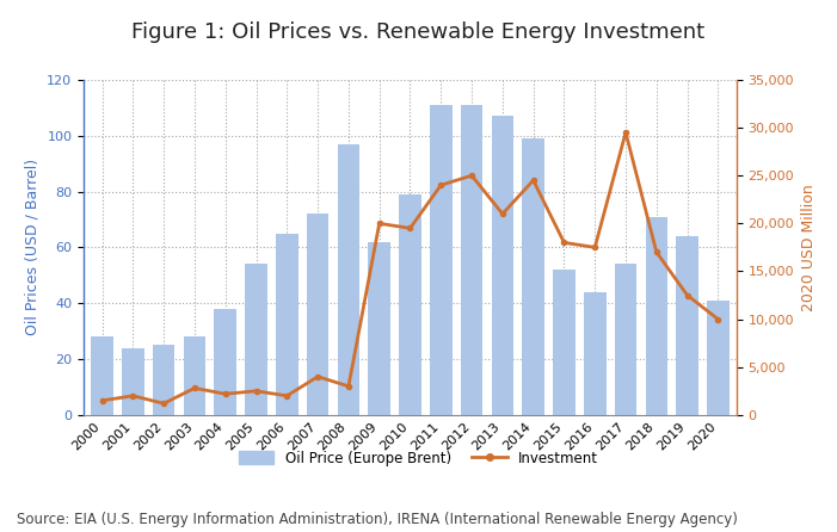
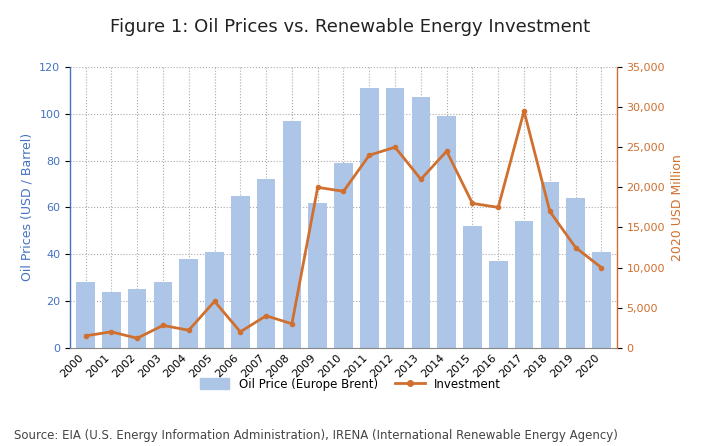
Oil Price (Europe Brent)/2005: 54 -> 41
Investment/2005: 2,500 -> 5,800
Oil Price (Europe Brent)/2016: 44 -> 37
